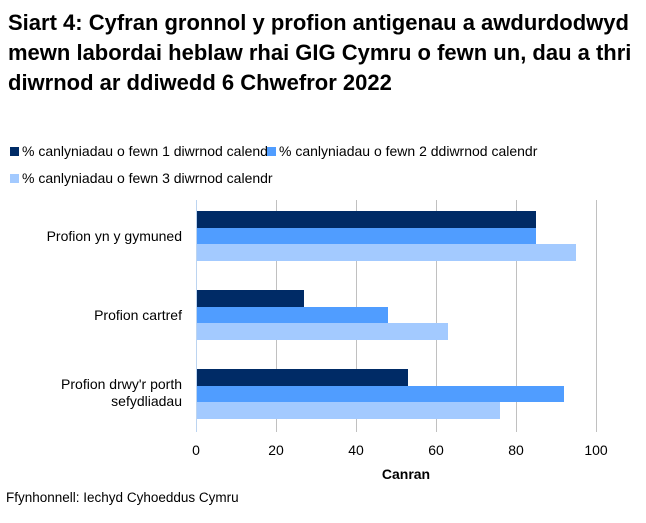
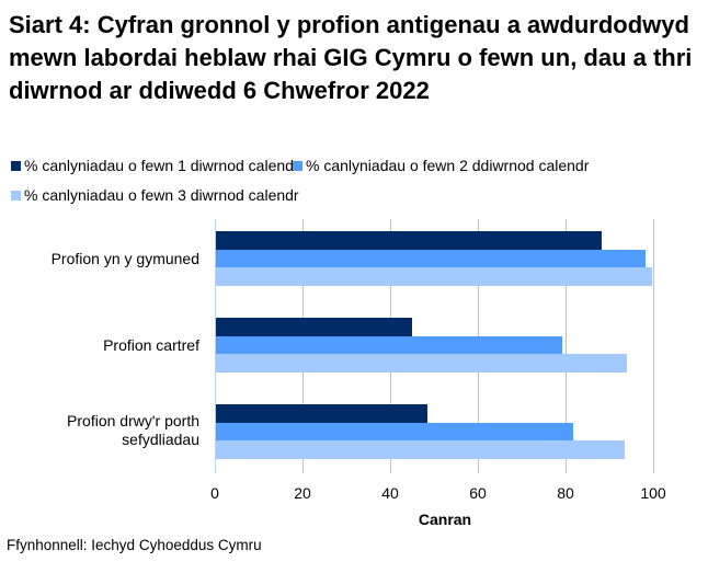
% canlyniadau o fewn 1 diwrnod calendr/Profion yn y gymuned: 85 -> 88
% canlyniadau o fewn 2 ddiwrnod calendr/Profion yn y gymuned: 85 -> 98
% canlyniadau o fewn 3 diwrnod calendr/Profion yn y gymuned: 95 -> 100
% canlyniadau o fewn 1 diwrnod calendr/Profion cartref: 27 -> 45
% canlyniadau o fewn 2 ddiwrnod calendr/Profion cartref: 48 -> 79
% canlyniadau o fewn 3 diwrnod calendr/Profion cartref: 63 -> 94
% canlyniadau o fewn 1 diwrnod calendr/Profion drwy'r porth sefydliadau: 53 -> 48
% canlyniadau o fewn 2 ddiwrnod calendr/Profion drwy'r porth sefydliadau: 92 -> 82
% canlyniadau o fewn 3 diwrnod calendr/Profion drwy'r porth sefydliadau: 76 -> 94
